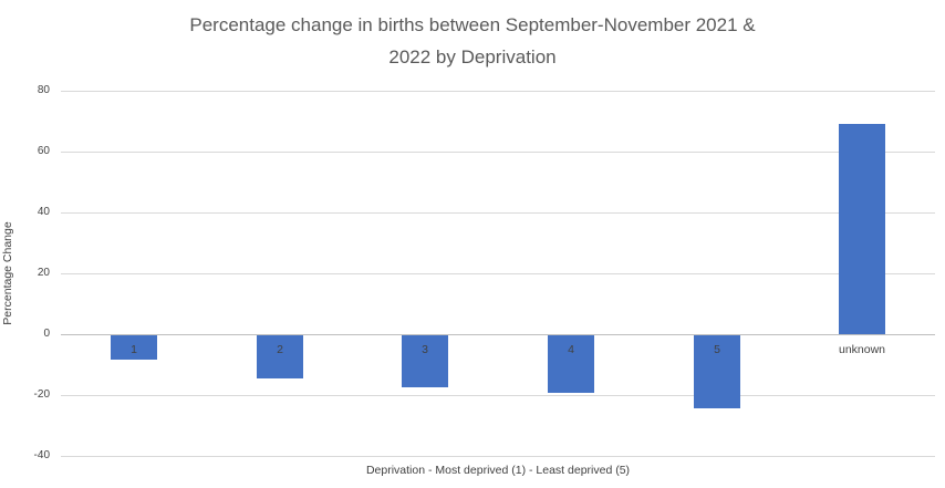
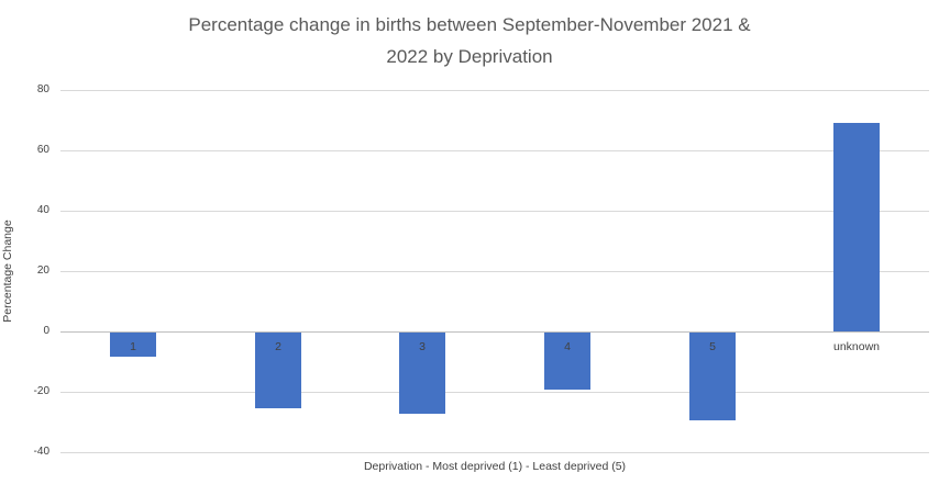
2: -14 -> -25
3: -17 -> -27
5: -24 -> -29
